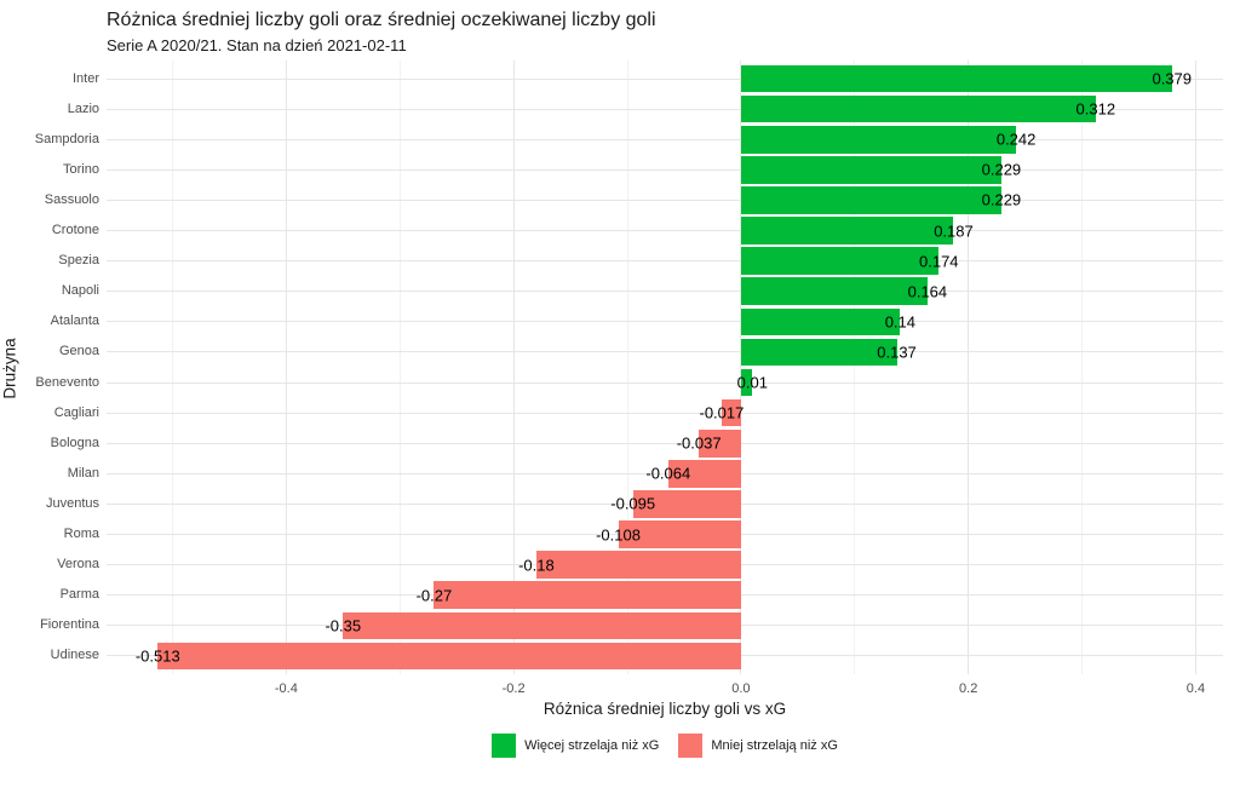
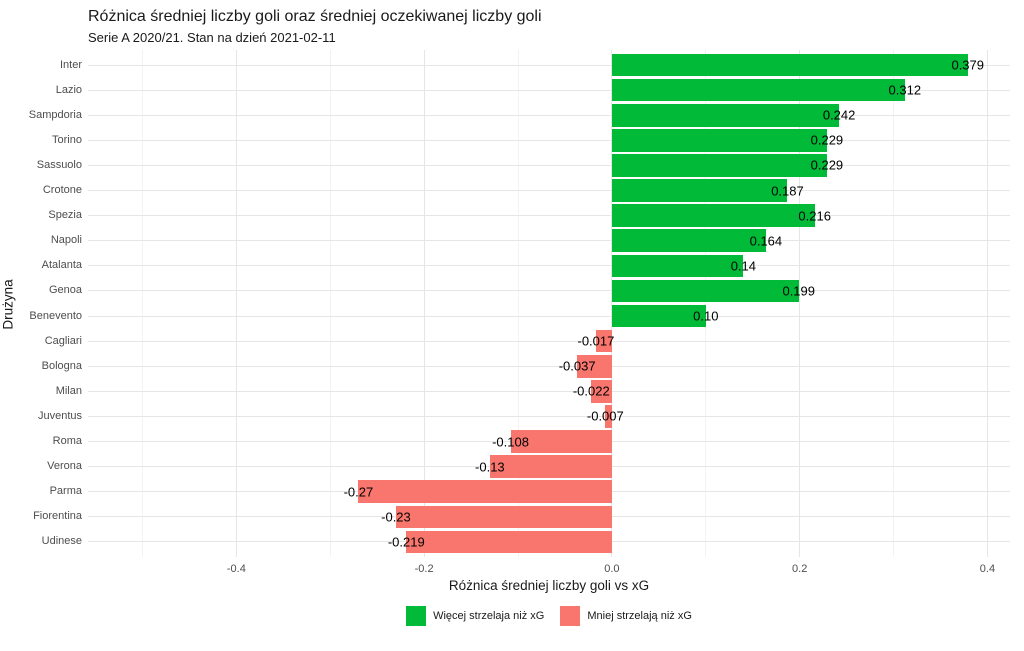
Spezia: 0.174 -> 0.216
Genoa: 0.137 -> 0.199
Benevento: 0.01 -> 0.10
Milan: -0.064 -> -0.022
Juventus: -0.095 -> -0.007
Verona: -0.18 -> -0.13
Fiorentina: -0.35 -> -0.23
Udinese: -0.513 -> -0.219
